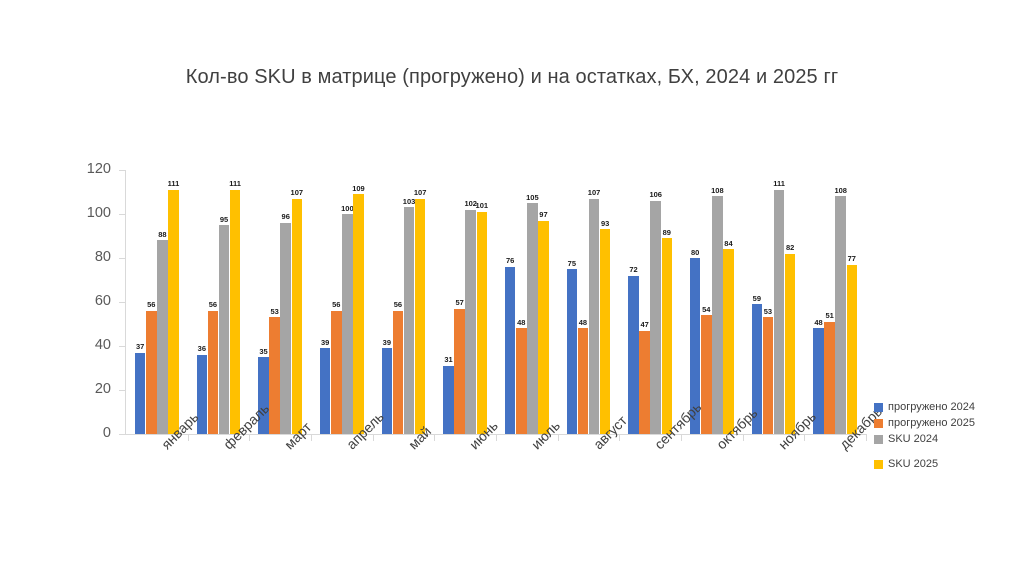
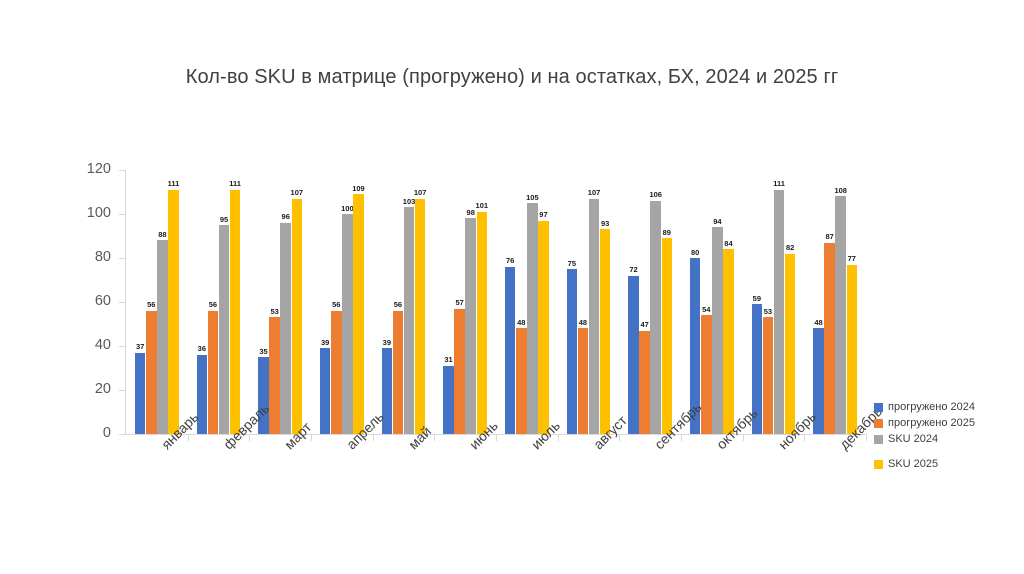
SKU 2024/июнь: 102 -> 98
SKU 2024/октябрь: 108 -> 94
прогружено 2025/декабрь: 51 -> 87
